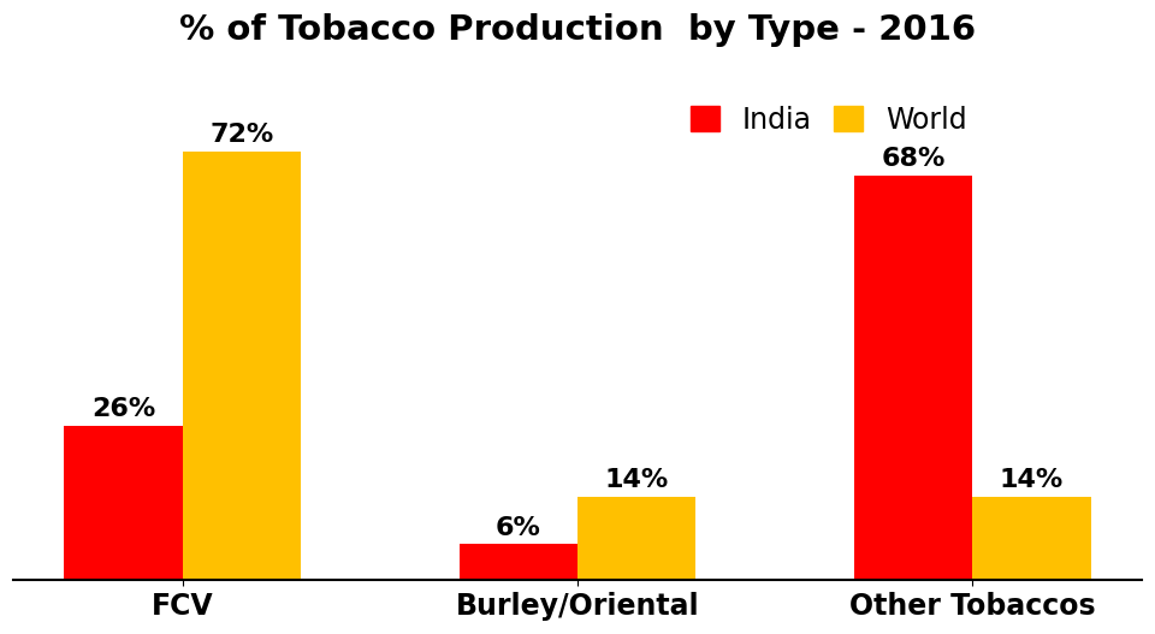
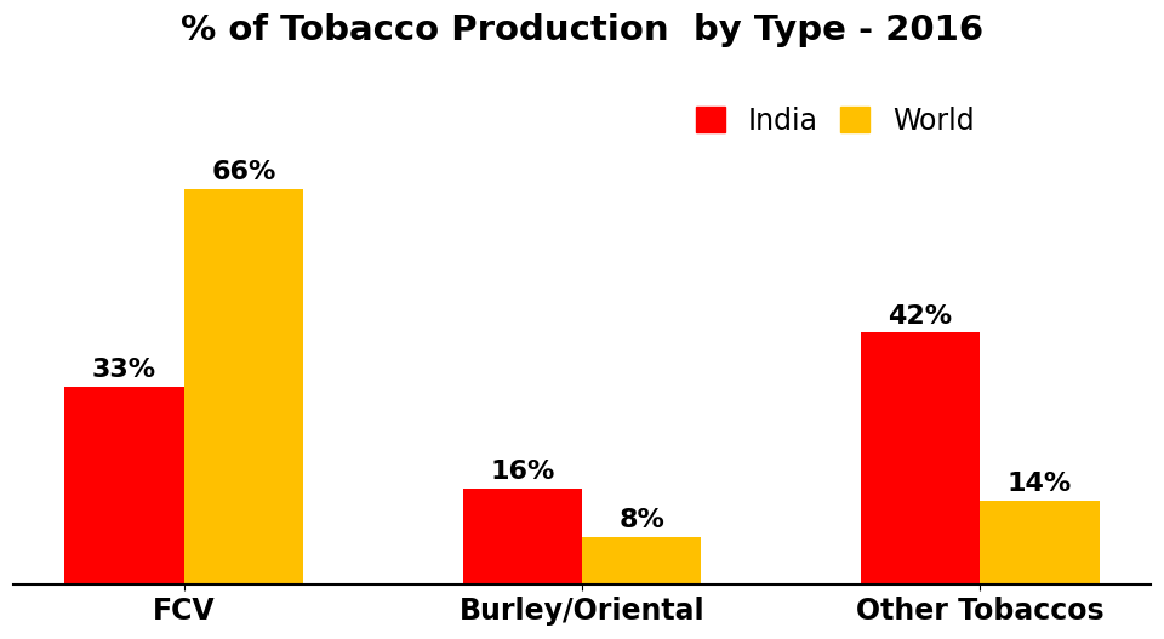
India/FCV: 26% -> 33%
World/FCV: 72% -> 66%
India/Burley/Oriental: 6% -> 16%
World/Burley/Oriental: 14% -> 8%
India/Other Tobaccos: 68% -> 42%
